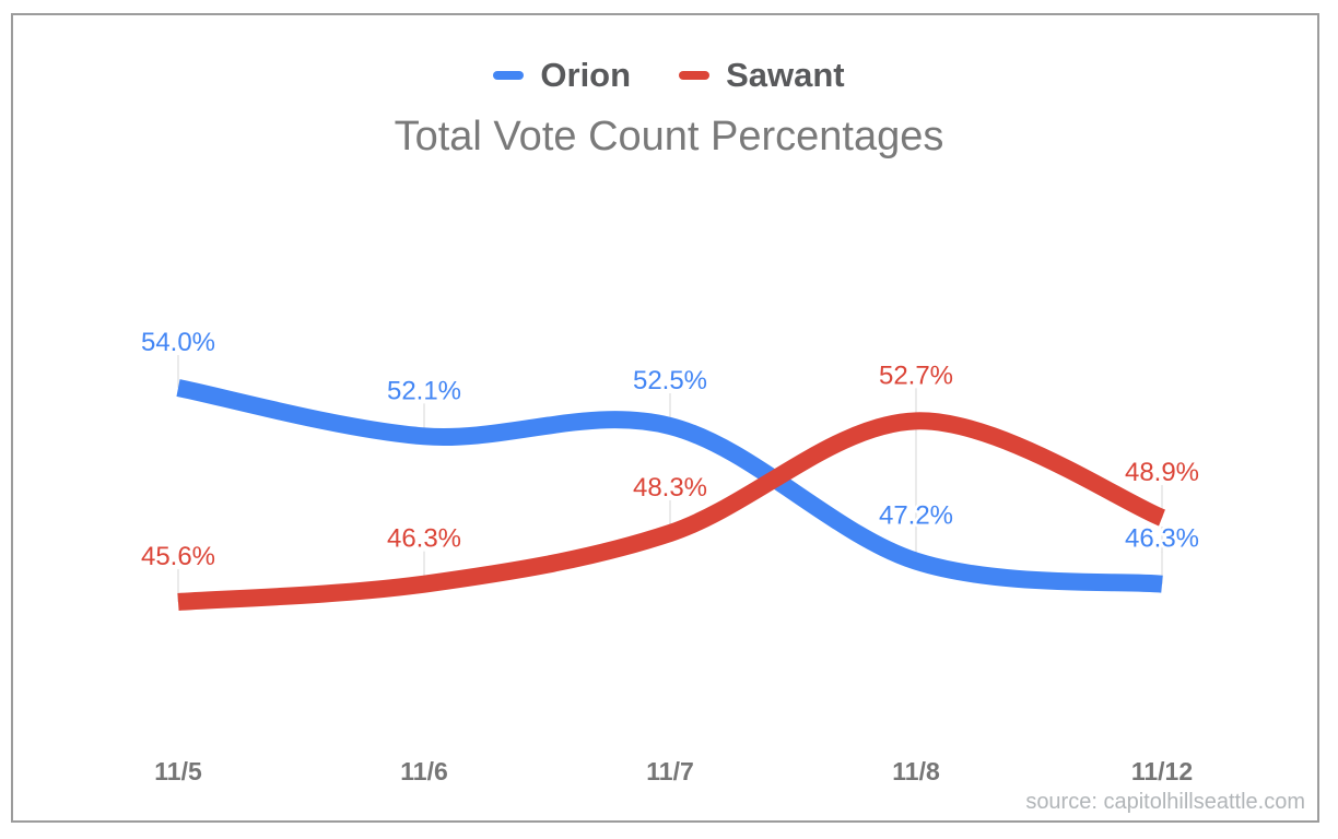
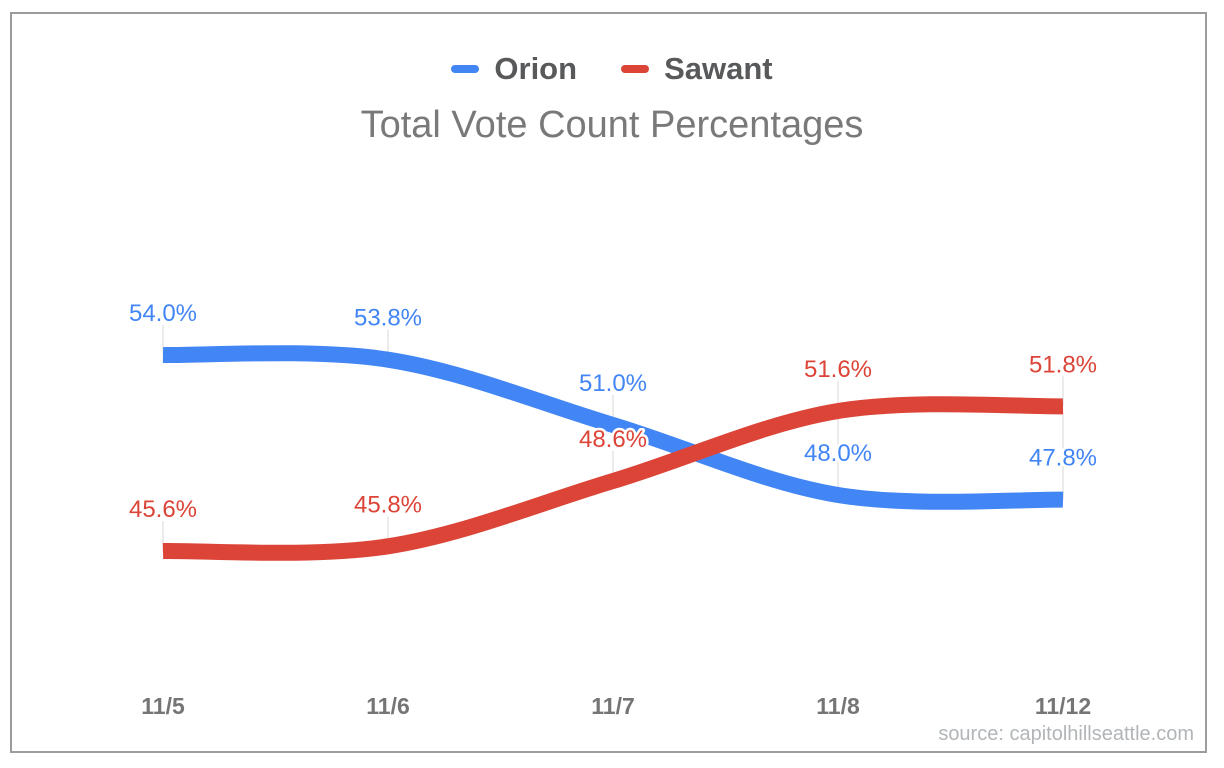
Orion/11/6: 52.1% -> 53.8%
Sawant/11/6: 46.3% -> 45.8%
Orion/11/7: 52.5% -> 51.0%
Sawant/11/7: 48.3% -> 48.6%
Orion/11/8: 47.2% -> 48.0%
Sawant/11/8: 52.7% -> 51.6%
Orion/11/12: 46.3% -> 47.8%
Sawant/11/12: 48.9% -> 51.8%
